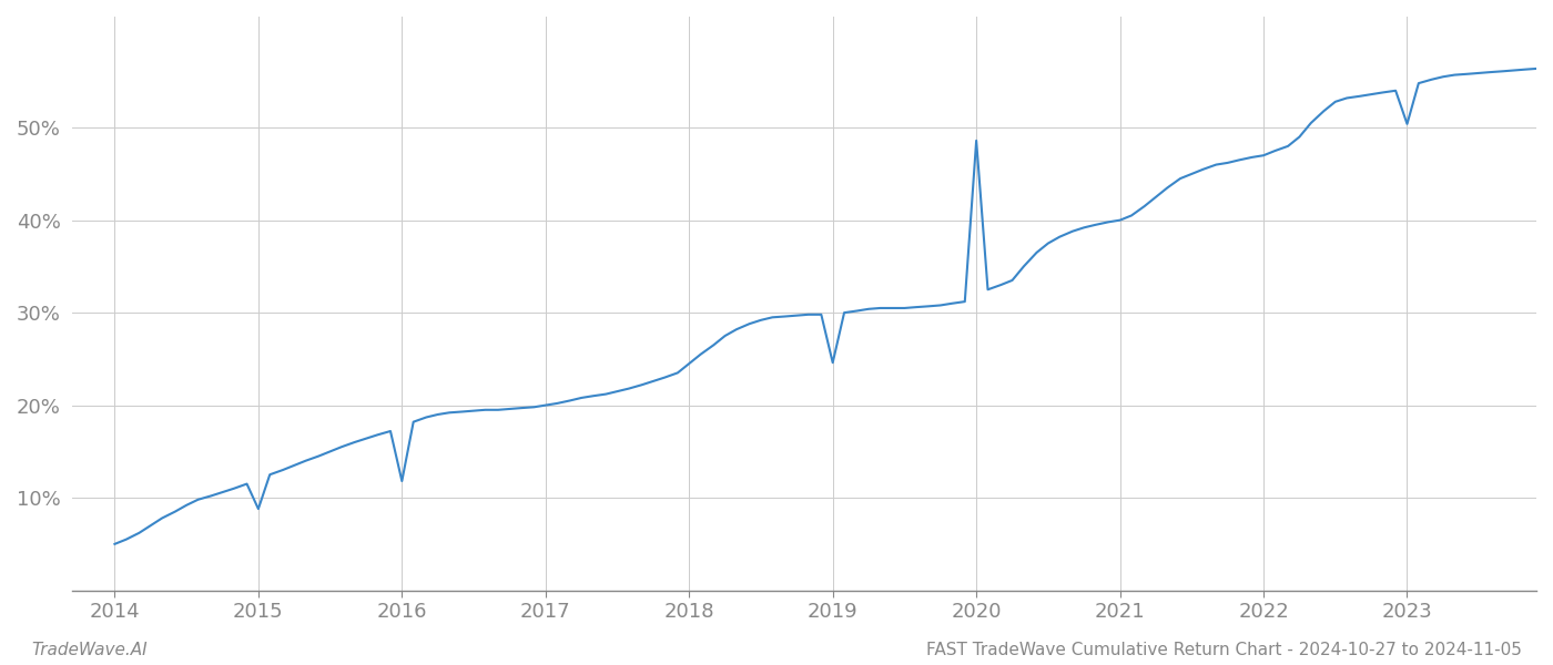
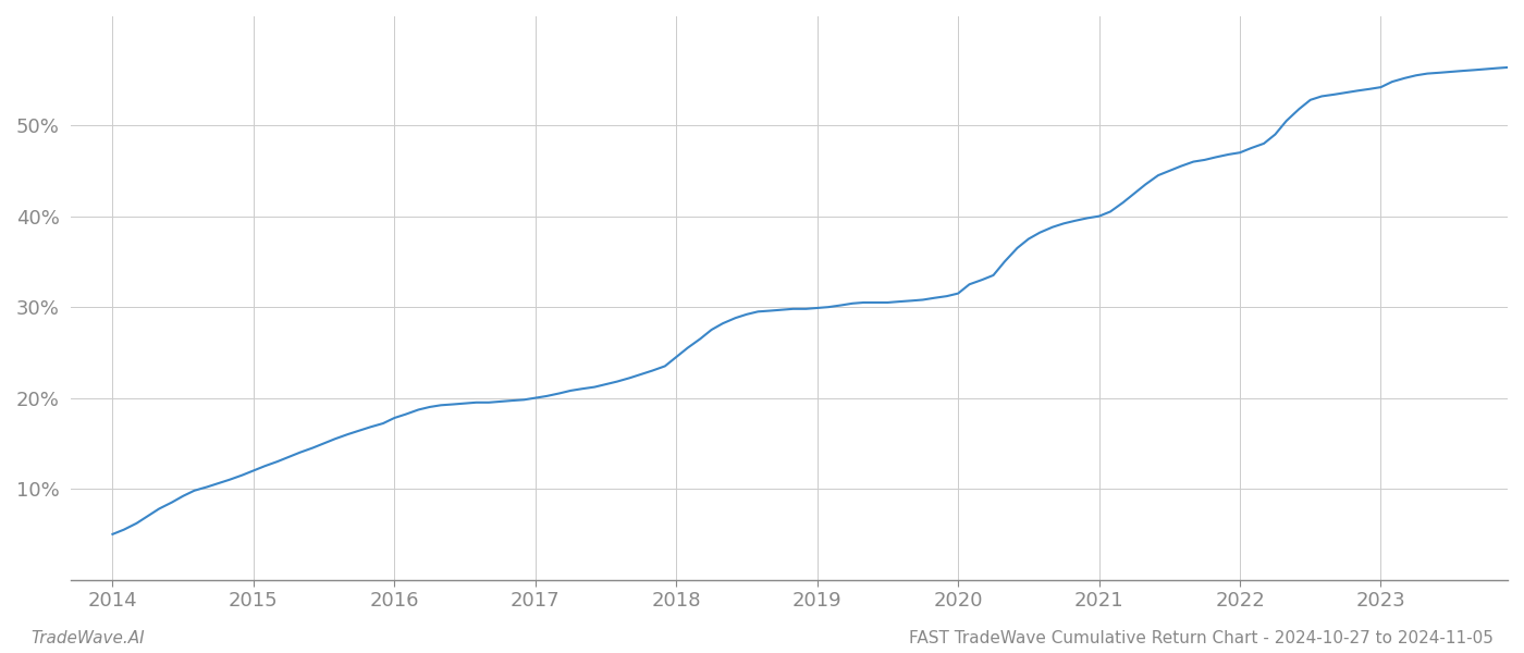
2015: 8.8% -> 12.0%
2016: 11.8% -> 17.8%
2019: 24.6% -> 29.9%
2020: 48.6% -> 31.5%
2023: 50.4% -> 54.2%
